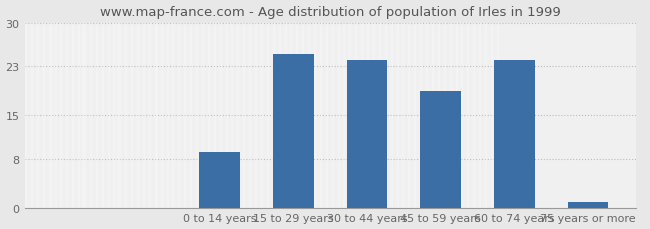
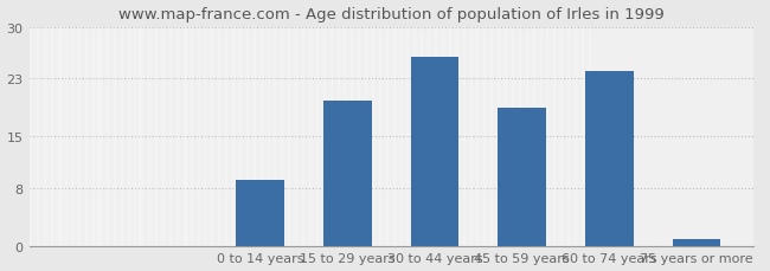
15 to 29 years: 25 -> 20
30 to 44 years: 24 -> 26
